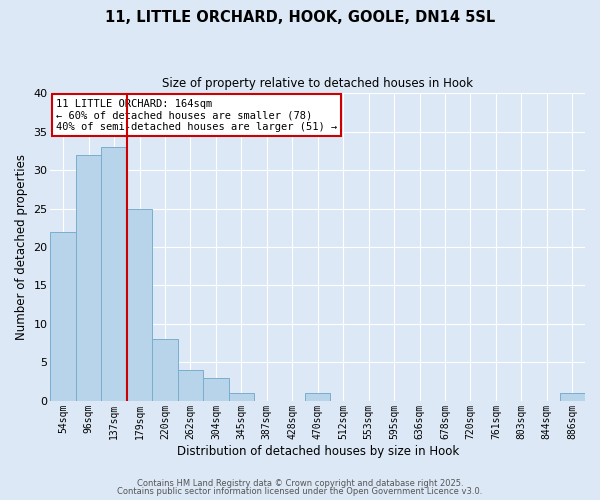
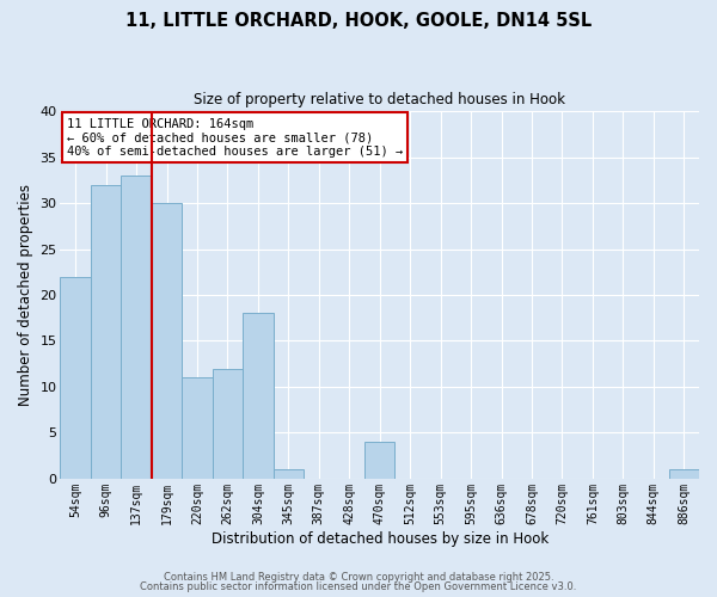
179sqm: 25 -> 30
220sqm: 8 -> 11
262sqm: 4 -> 12
304sqm: 3 -> 18
470sqm: 1 -> 4
